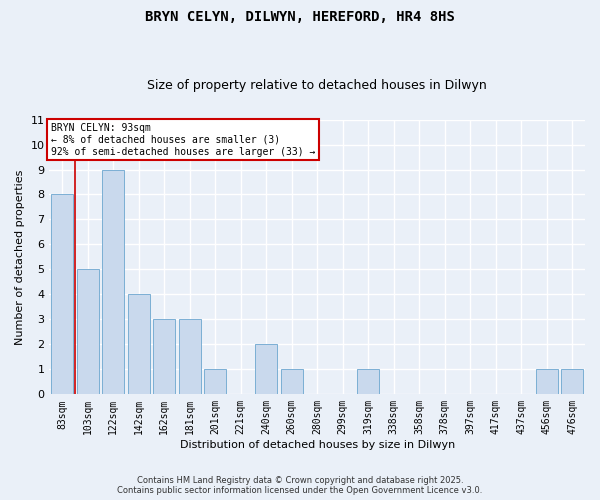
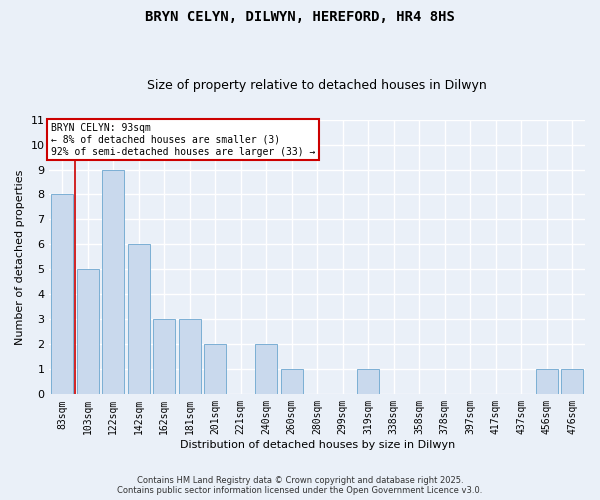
142sqm: 4 -> 6
201sqm: 1 -> 2
